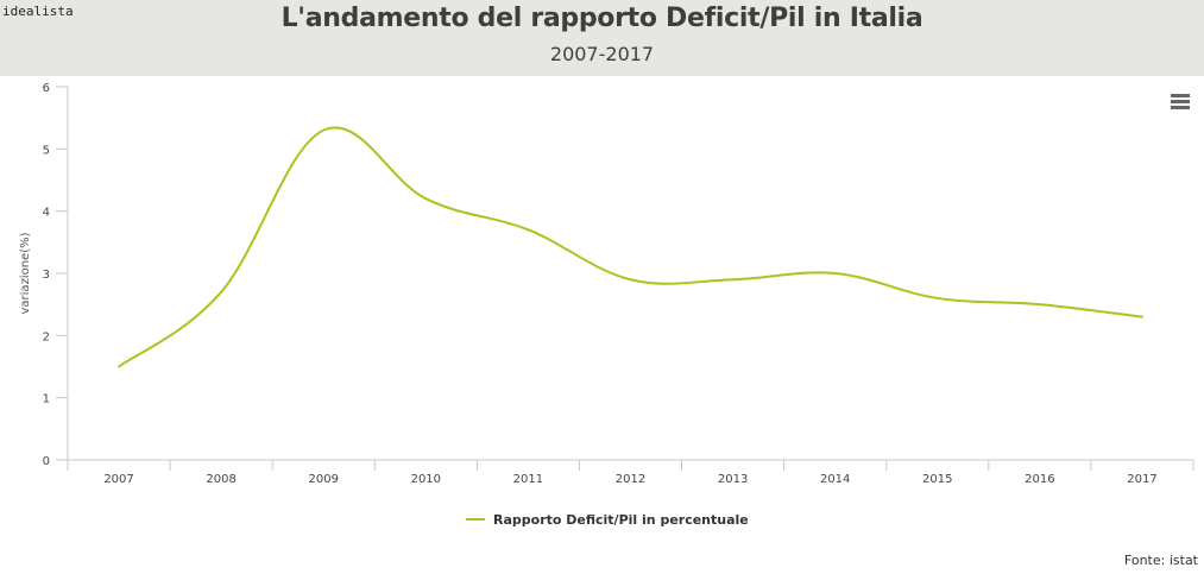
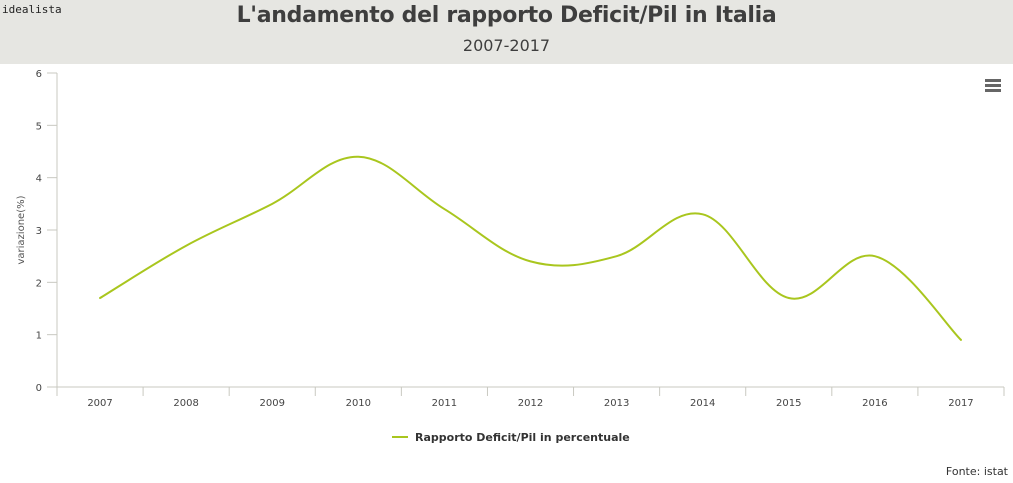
2007: 1.5 -> 1.7
2009: 5.3 -> 3.5
2010: 4.2 -> 4.4
2011: 3.7 -> 3.4
2012: 2.9 -> 2.4
2013: 2.9 -> 2.5
2014: 3.0 -> 3.3
2015: 2.6 -> 1.7
2017: 2.3 -> 0.9
